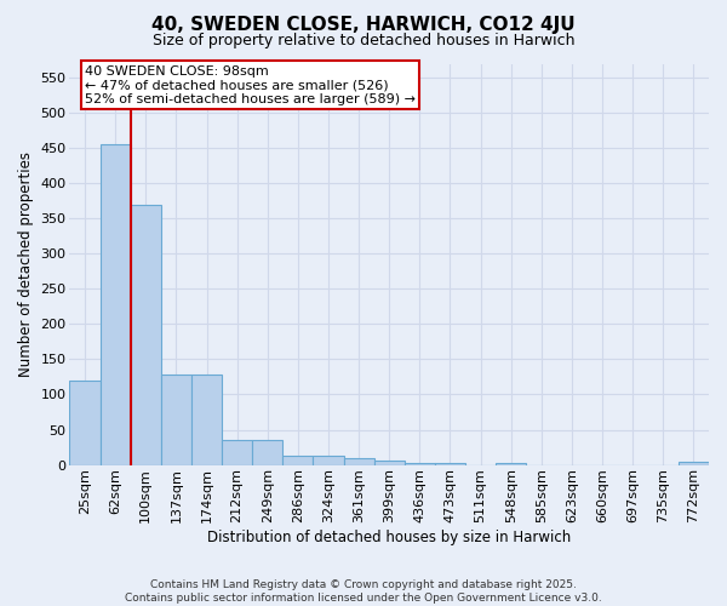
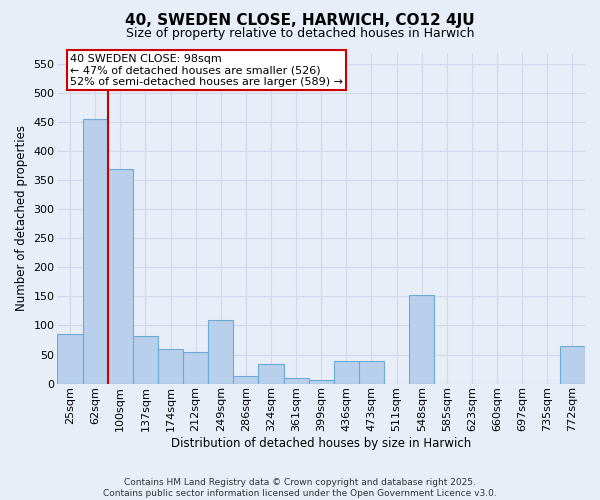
25sqm: 120 -> 86
137sqm: 128 -> 82
174sqm: 128 -> 60
212sqm: 35 -> 54
249sqm: 35 -> 110
324sqm: 13 -> 34
436sqm: 2 -> 38
473sqm: 3 -> 38
548sqm: 3 -> 152
772sqm: 5 -> 64
